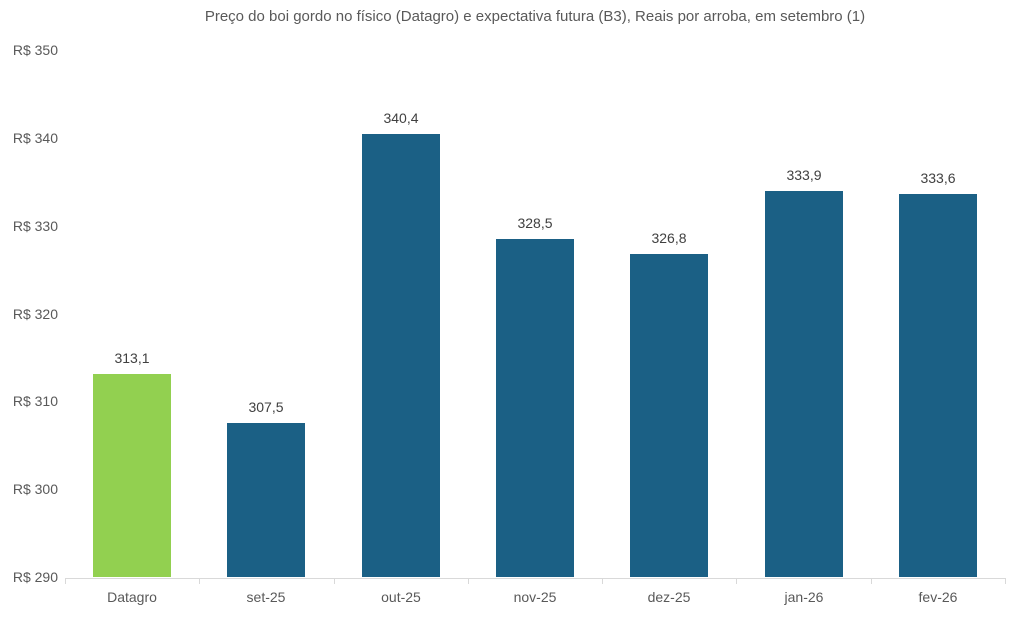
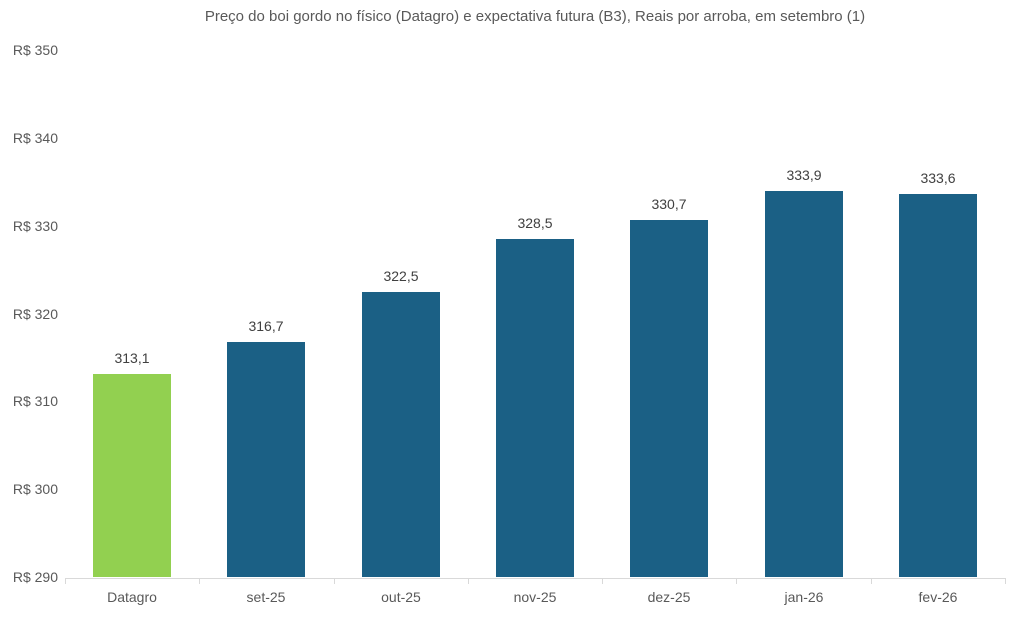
set-25: 307,5 -> 316,7
out-25: 340,4 -> 322,5
dez-25: 326,8 -> 330,7
